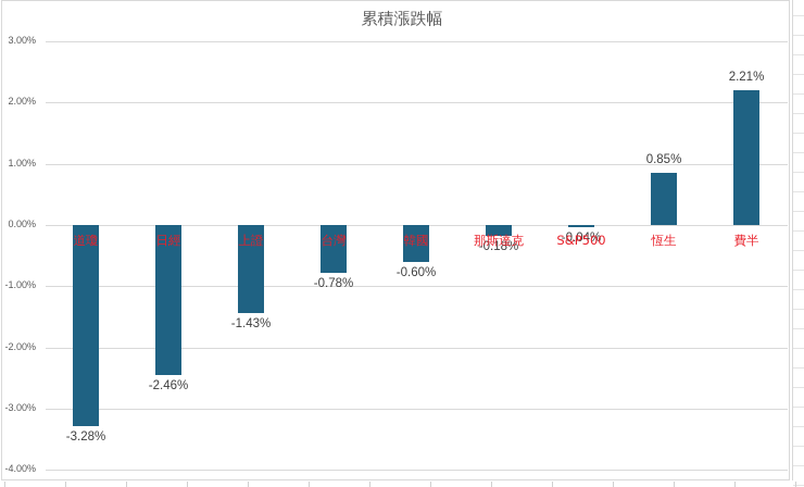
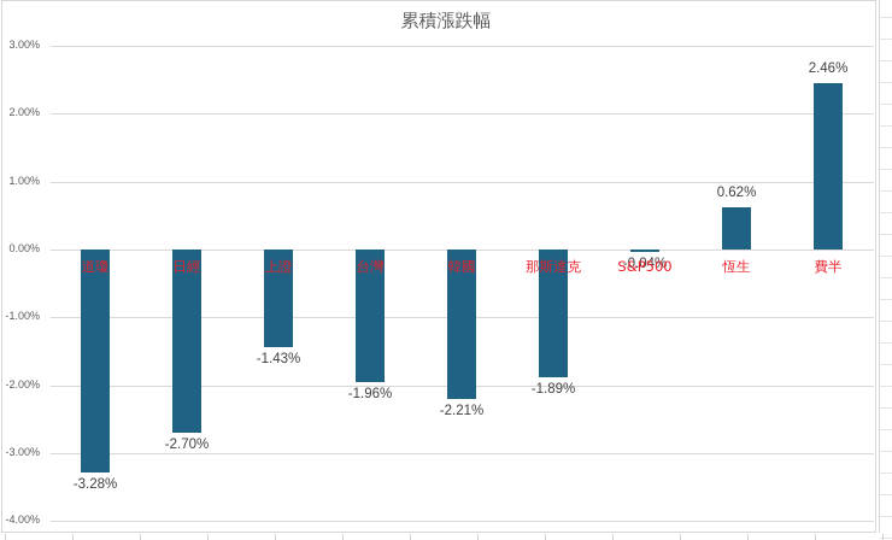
日經: -2.46% -> -2.70%
台灣: -0.78% -> -1.96%
韓國: -0.60% -> -2.21%
那斯達克: -0.18% -> -1.89%
恆生: 0.85% -> 0.62%
費半: 2.21% -> 2.46%
